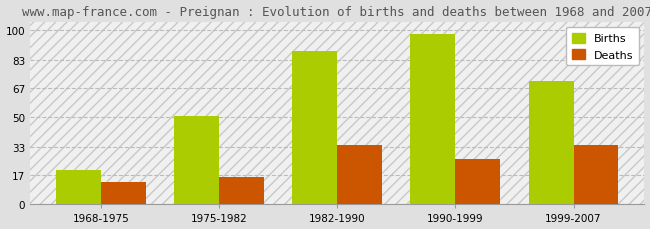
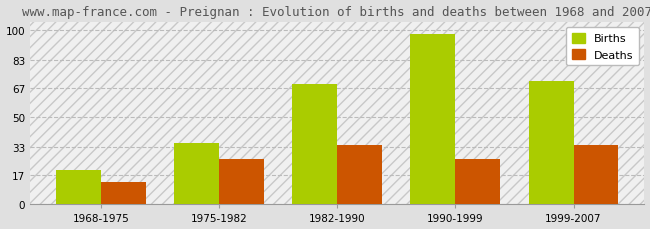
Births/1975-1982: 51 -> 35
Deaths/1975-1982: 16 -> 26
Births/1982-1990: 88 -> 69
